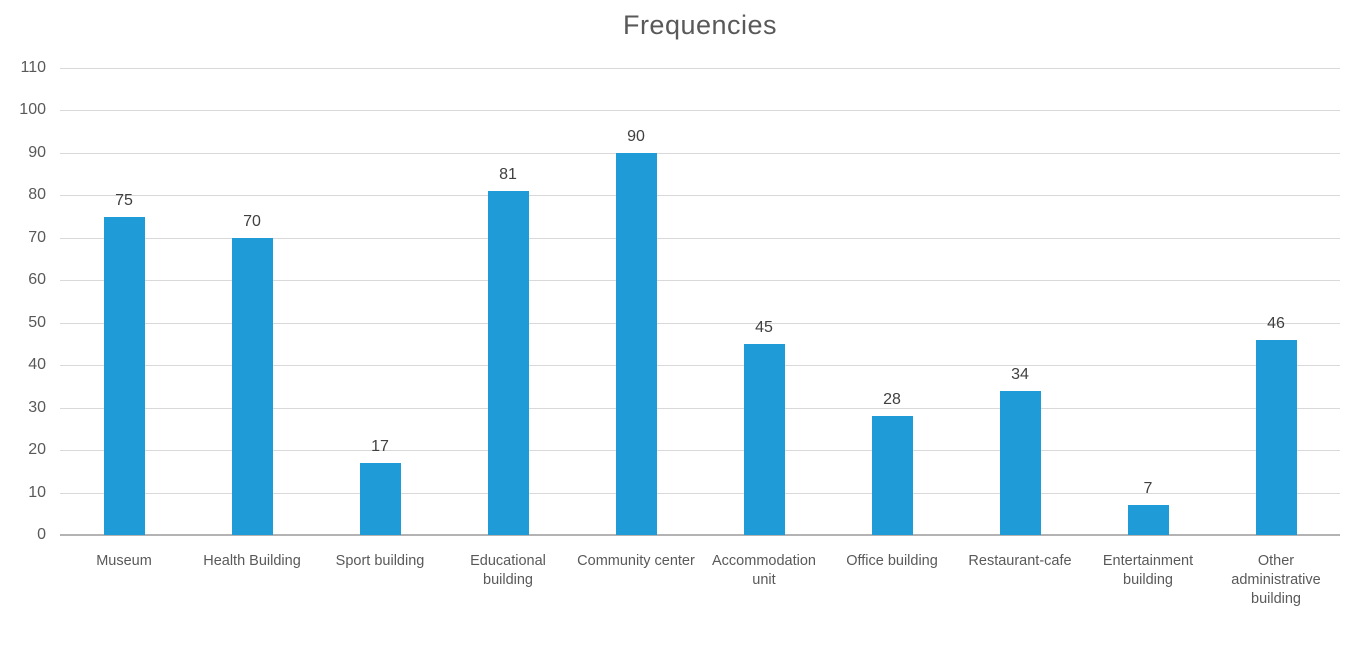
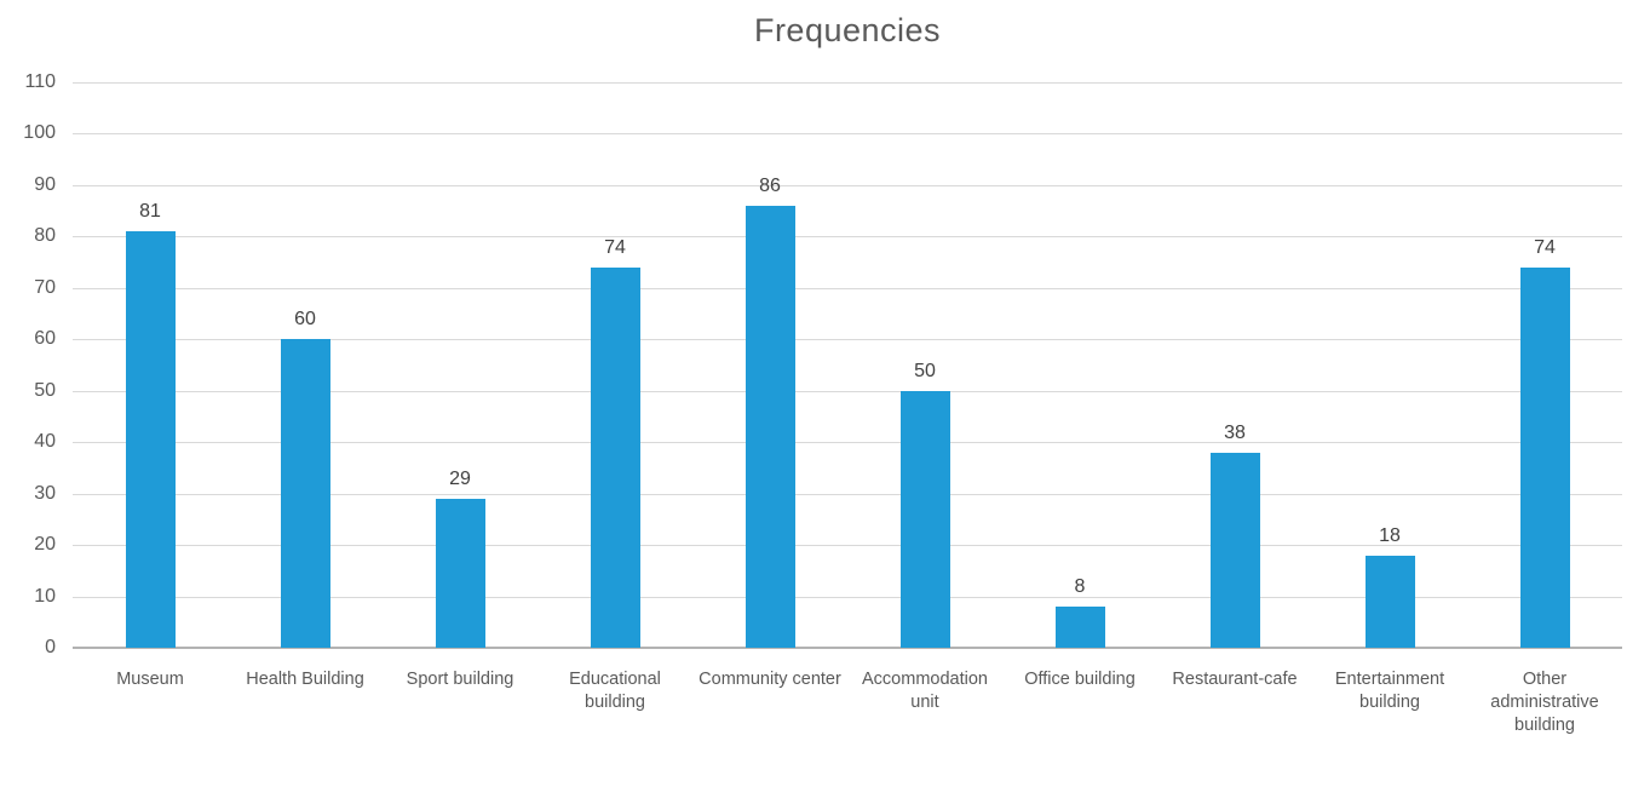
Museum: 75 -> 81
Health Building: 70 -> 60
Sport building: 17 -> 29
Educational building: 81 -> 74
Community center: 90 -> 86
Accommodation unit: 45 -> 50
Office building: 28 -> 8
Restaurant-cafe: 34 -> 38
Entertainment building: 7 -> 18
Other administrative building: 46 -> 74
